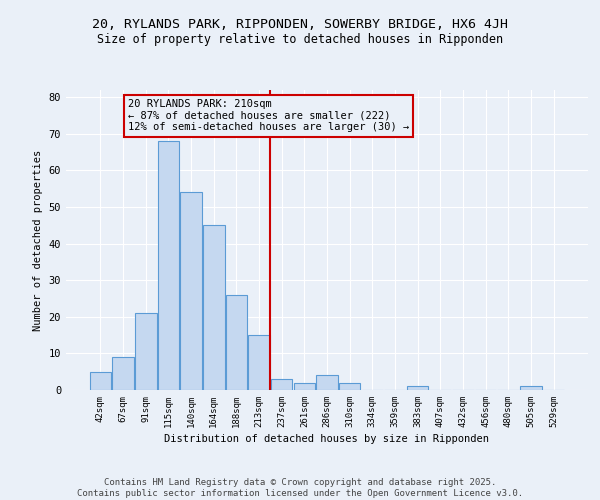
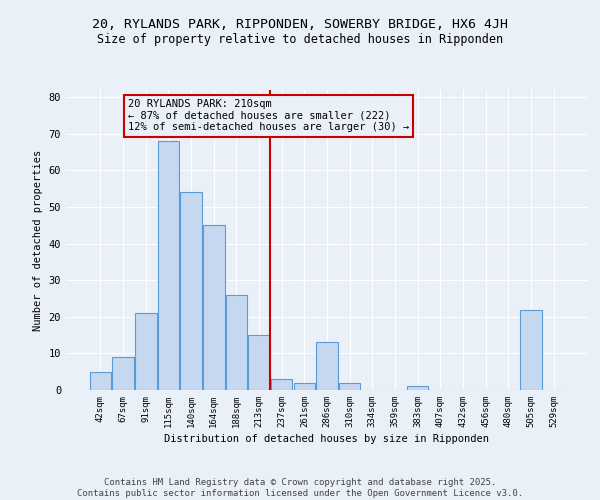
286sqm: 4 -> 13
505sqm: 1 -> 22
